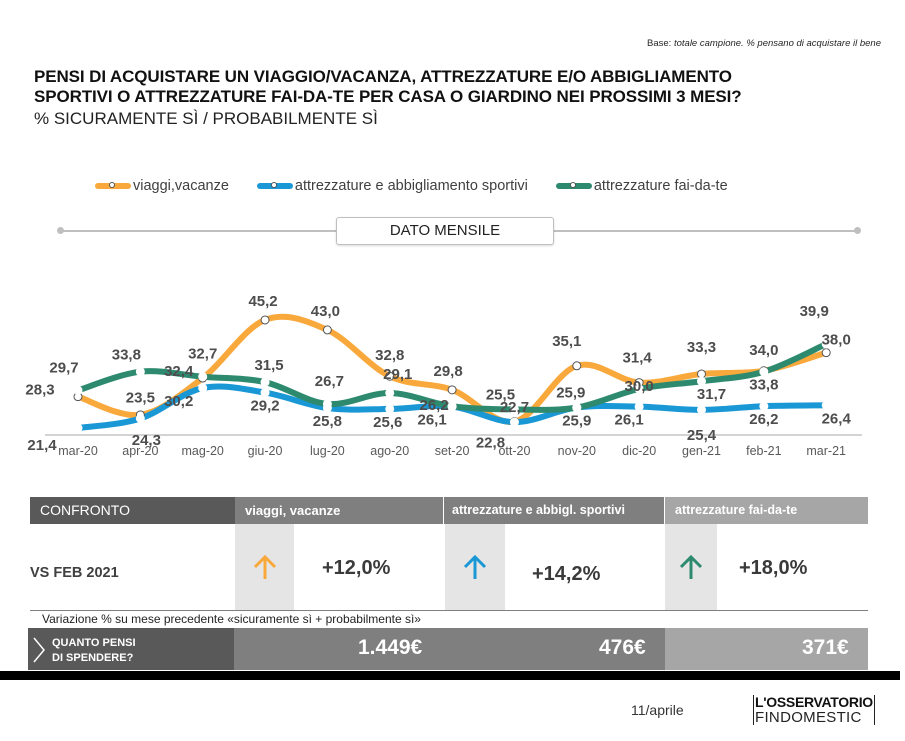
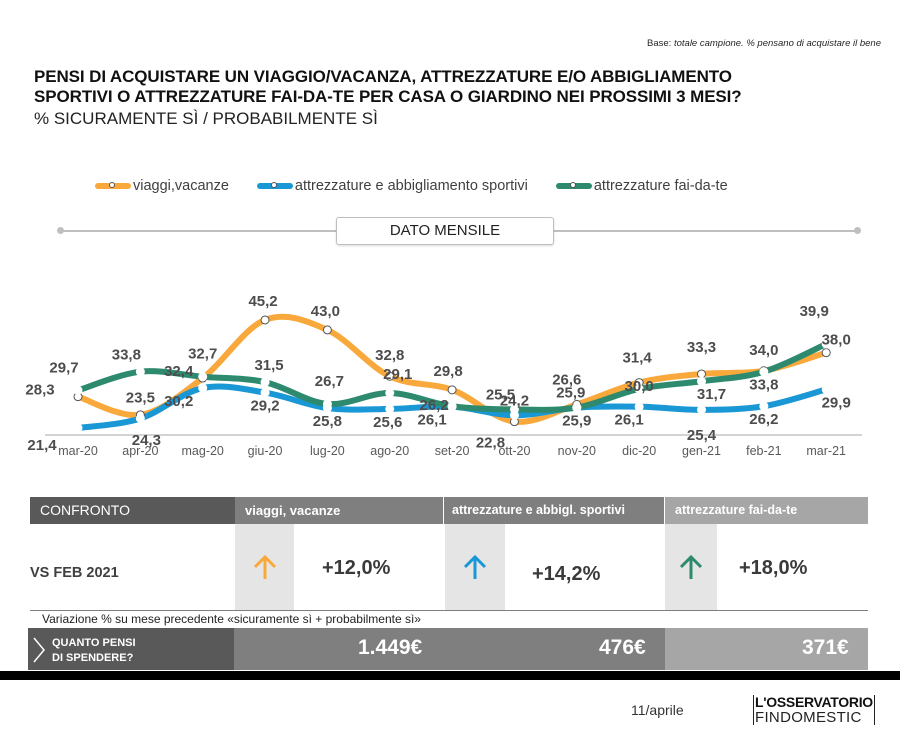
attrezzature e abbigliamento sportivi/ott-20: 22,7 -> 24,2
viaggi,vacanze/nov-20: 35,1 -> 26,6
attrezzature e abbigliamento sportivi/mar-21: 26,4 -> 29,9
